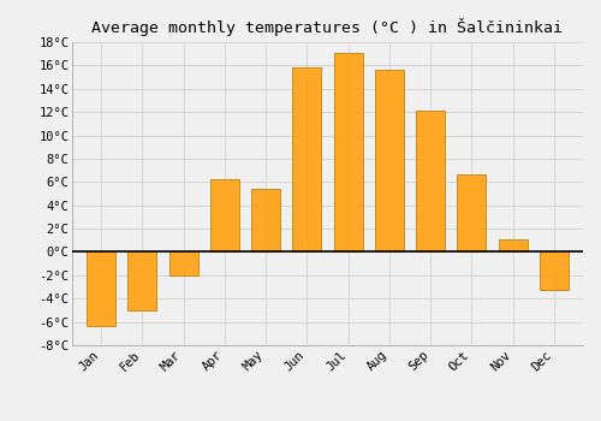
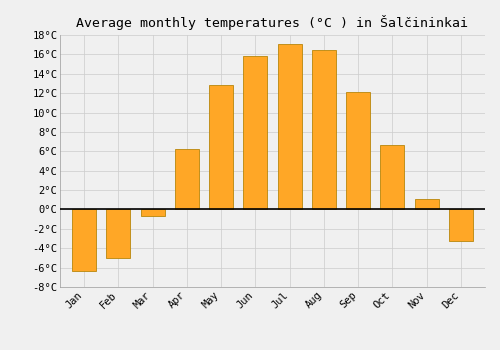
Mar: -2.0°C -> -0.7°C
May: 5.4°C -> 12.8°C
Aug: 15.6°C -> 16.5°C
